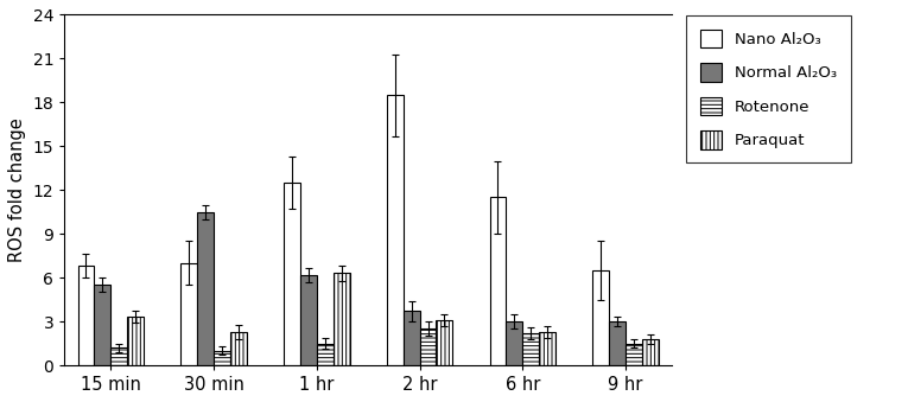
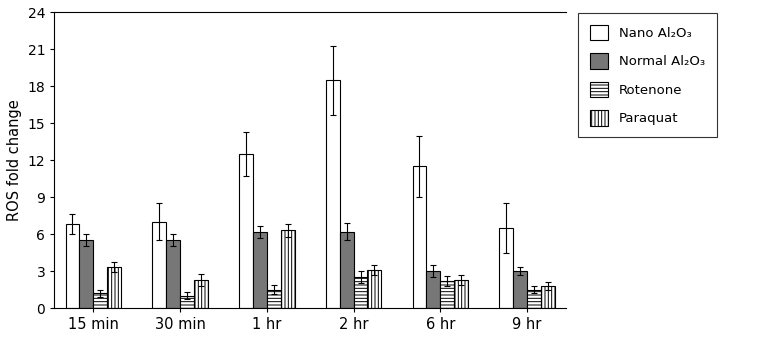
Normal Al₂O₃/30 min: 10.5 -> 5.5
Normal Al₂O₃/2 hr: 3.7 -> 6.2
